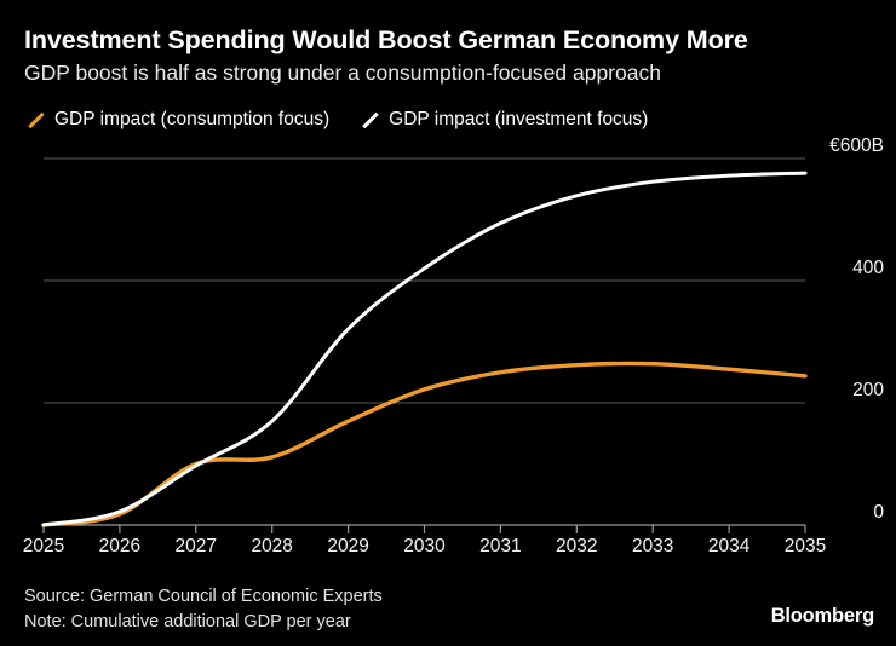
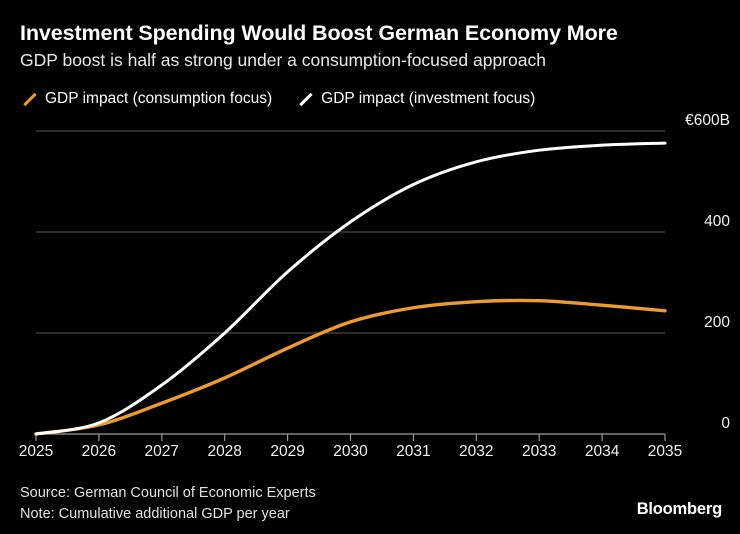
GDP impact (consumption focus)/2027: €100B -> €60B
GDP impact (investment focus)/2028: €170B -> €200B
